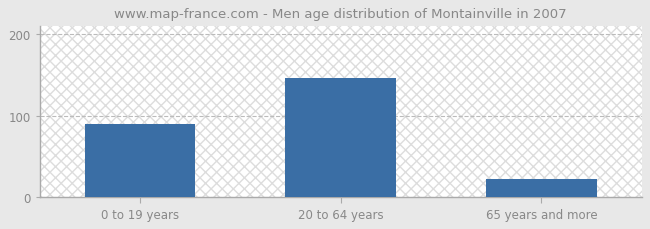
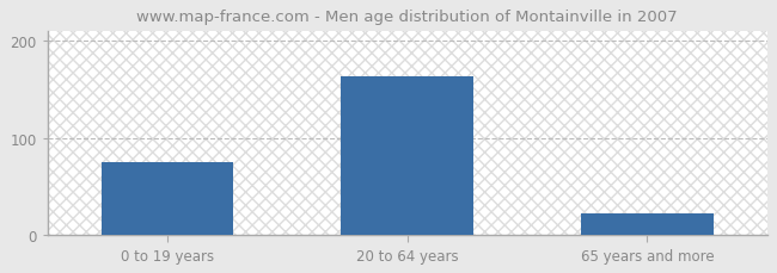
0 to 19 years: 90 -> 75
20 to 64 years: 146 -> 163
